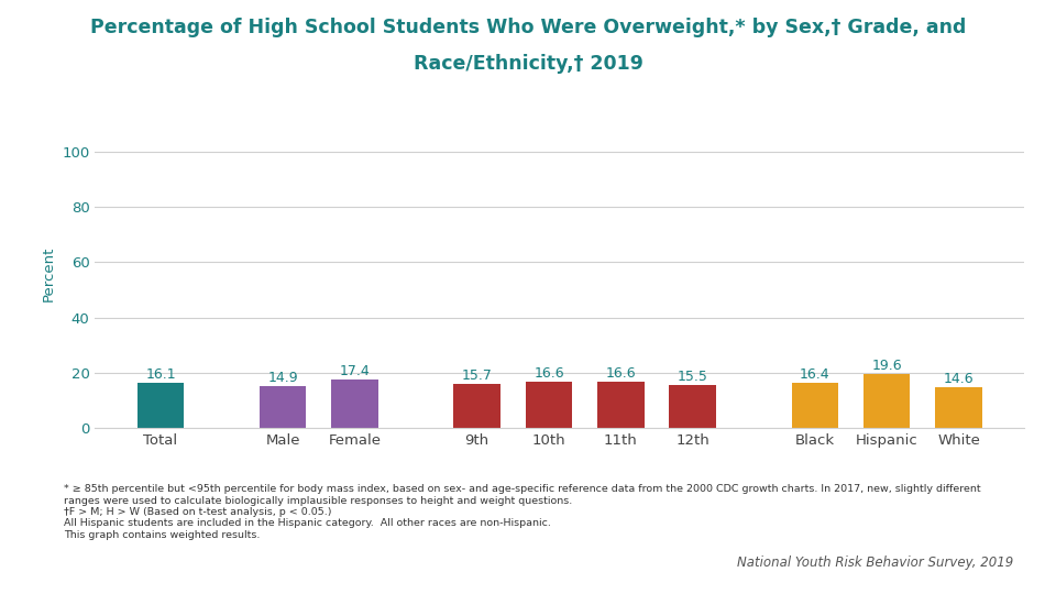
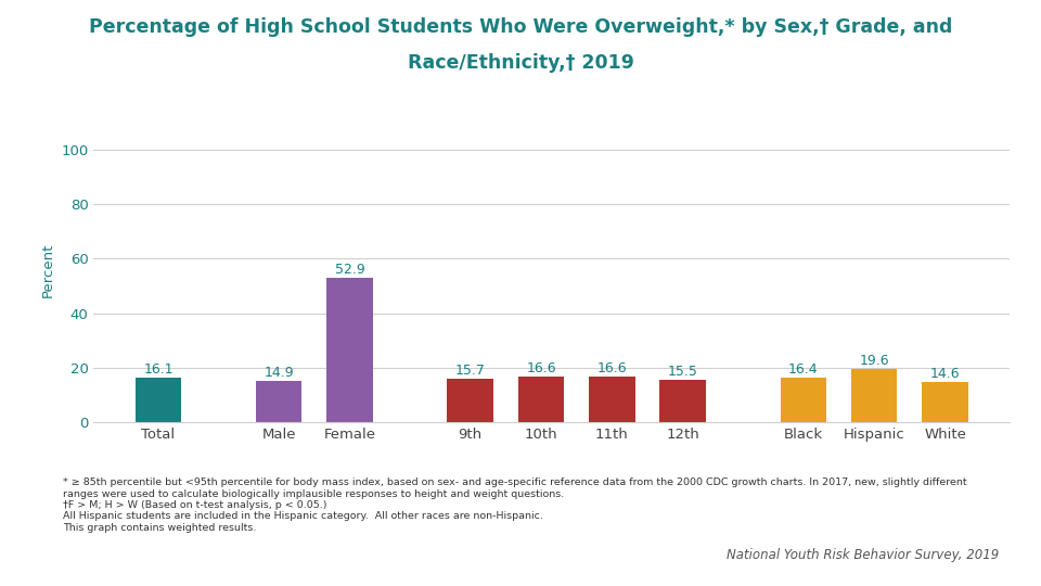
Female: 17.4 -> 52.9
